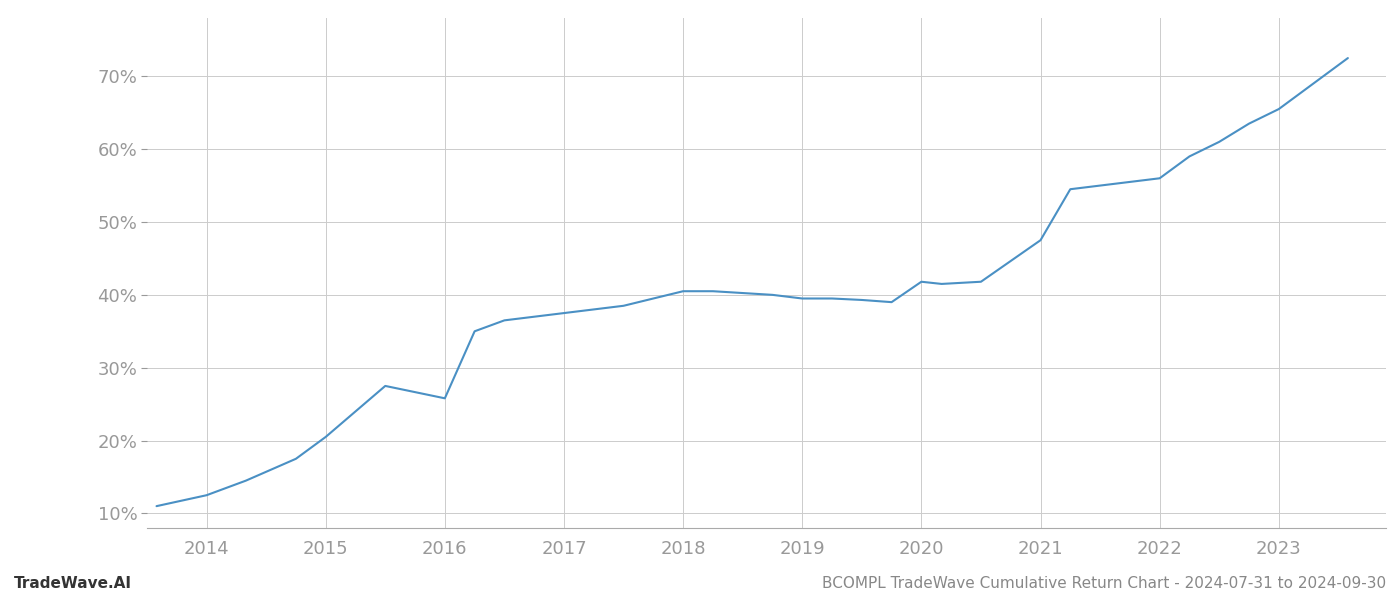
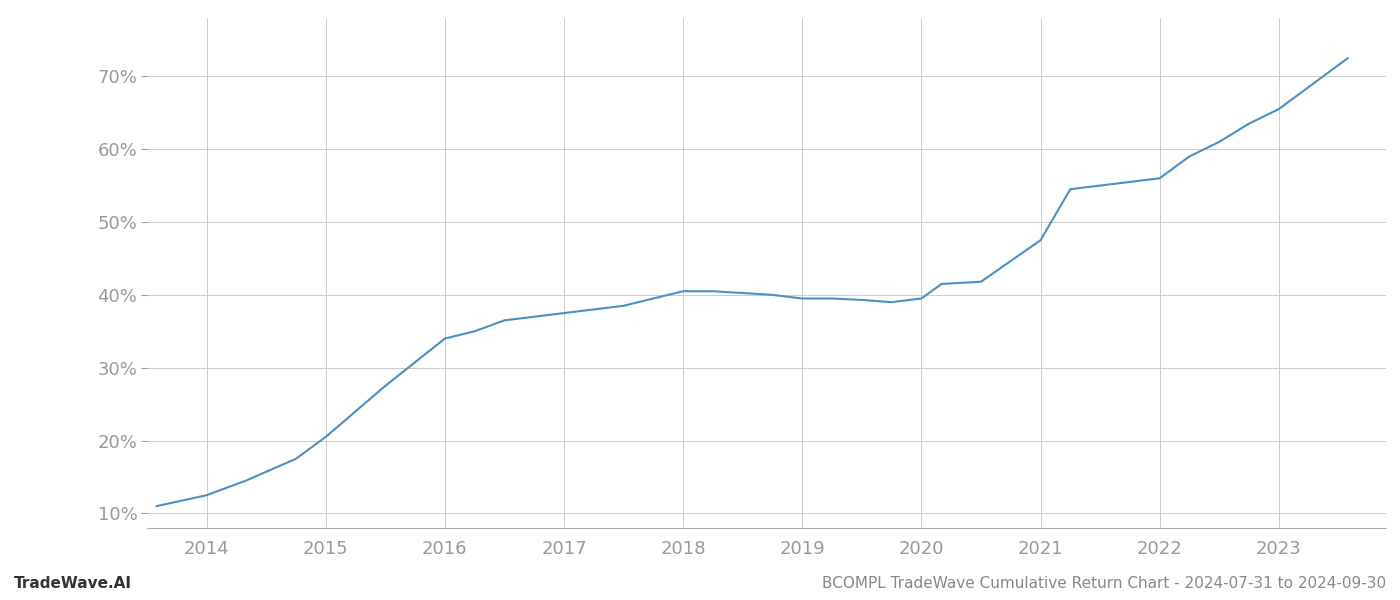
2016: 25.8% -> 34.0%
2020: 41.8% -> 39.5%
